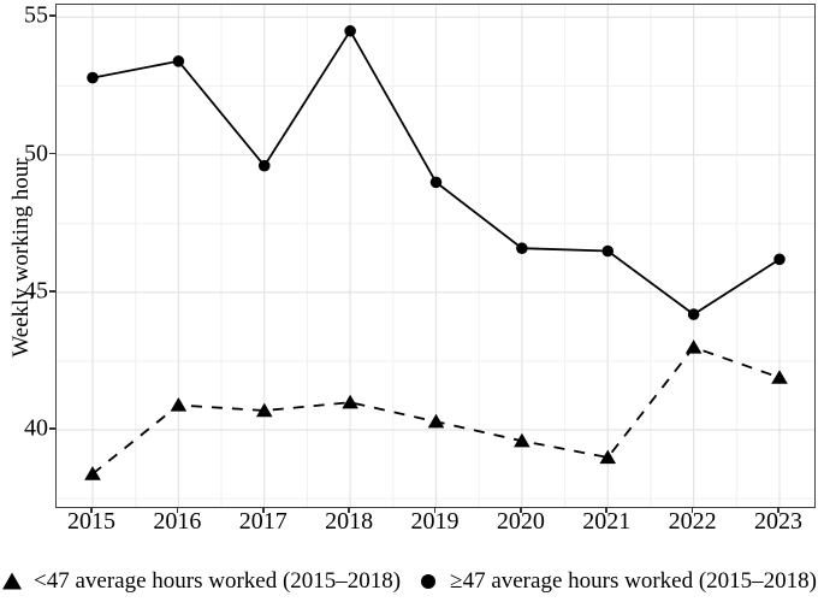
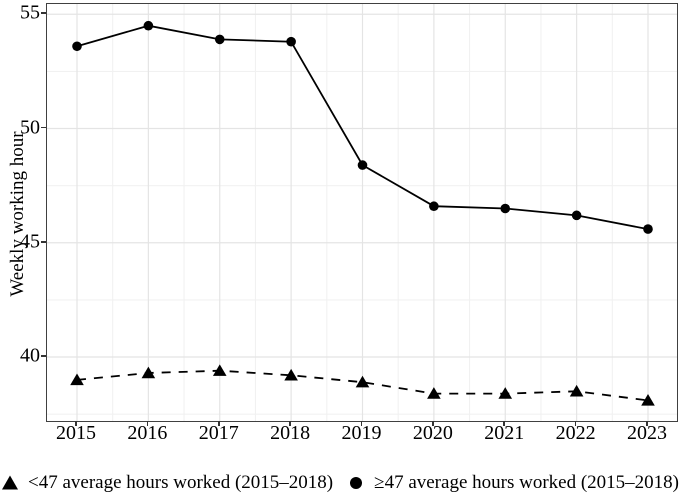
<47 average hours worked (2015–2018)/2015: 38.4 -> 39.0
≥47 average hours worked (2015–2018)/2015: 52.8 -> 53.6
<47 average hours worked (2015–2018)/2016: 40.9 -> 39.3
≥47 average hours worked (2015–2018)/2016: 53.4 -> 54.5
<47 average hours worked (2015–2018)/2017: 40.7 -> 39.4
≥47 average hours worked (2015–2018)/2017: 49.6 -> 53.9
<47 average hours worked (2015–2018)/2018: 41.0 -> 39.2
≥47 average hours worked (2015–2018)/2018: 54.5 -> 53.8
<47 average hours worked (2015–2018)/2019: 40.3 -> 38.9
≥47 average hours worked (2015–2018)/2019: 49.0 -> 48.4
<47 average hours worked (2015–2018)/2020: 39.6 -> 38.4
<47 average hours worked (2015–2018)/2021: 39.0 -> 38.4
<47 average hours worked (2015–2018)/2022: 43.0 -> 38.5
≥47 average hours worked (2015–2018)/2022: 44.2 -> 46.2
<47 average hours worked (2015–2018)/2023: 41.9 -> 38.1
≥47 average hours worked (2015–2018)/2023: 46.2 -> 45.6
